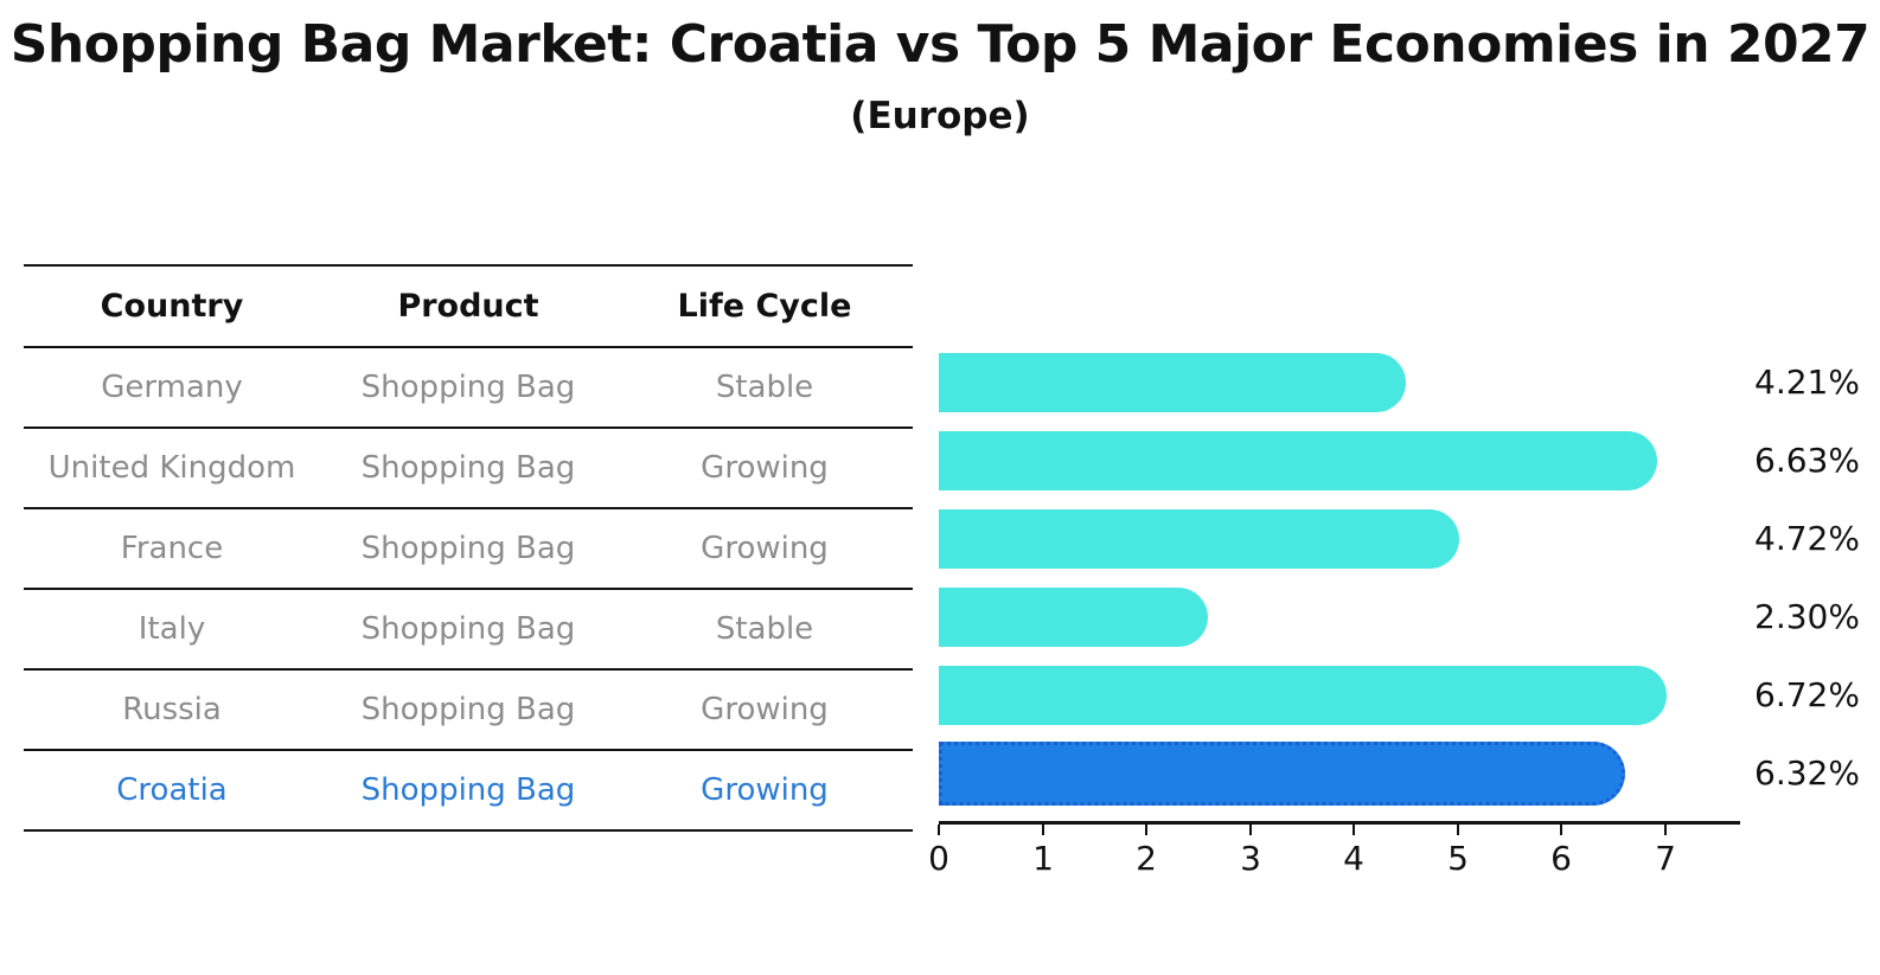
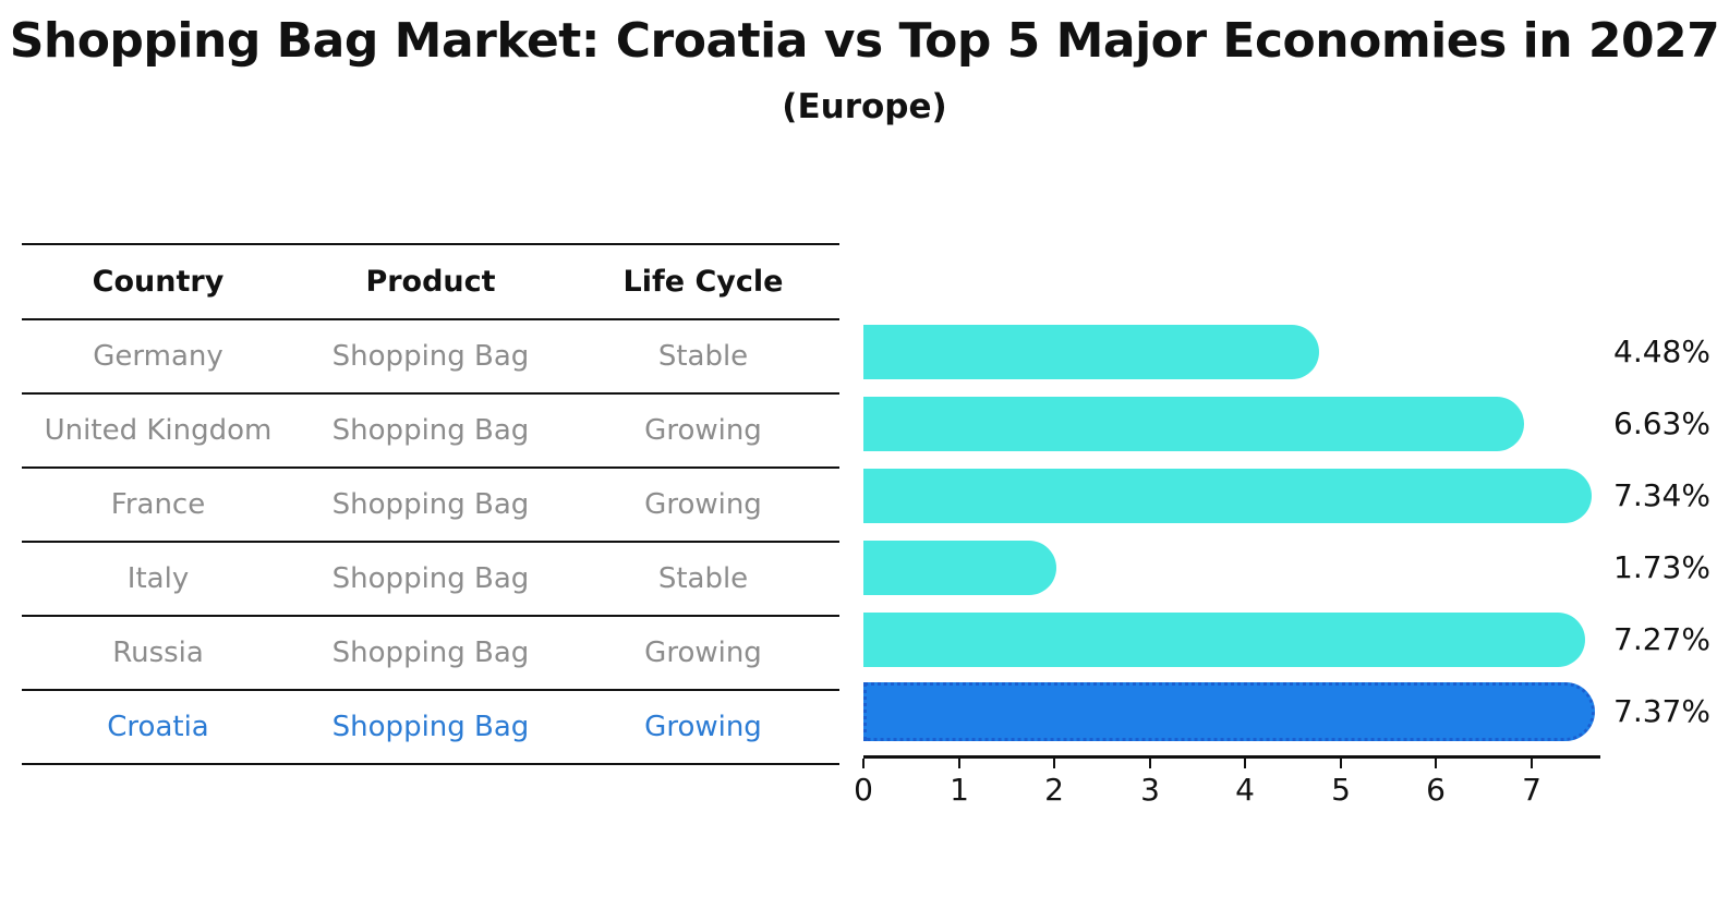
Germany: 4.21% -> 4.48%
France: 4.72% -> 7.34%
Italy: 2.30% -> 1.73%
Russia: 6.72% -> 7.27%
Croatia: 6.32% -> 7.37%
